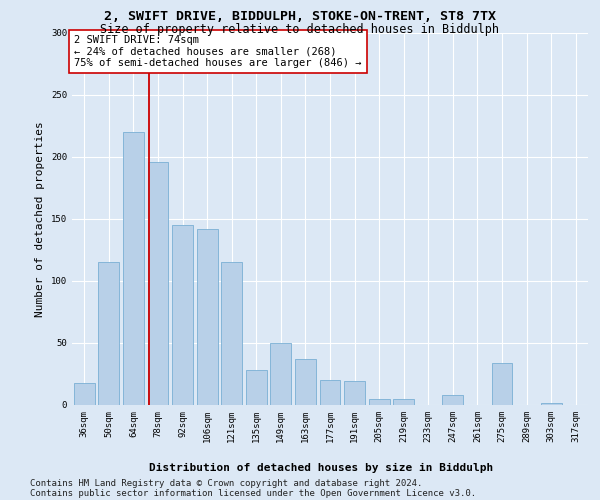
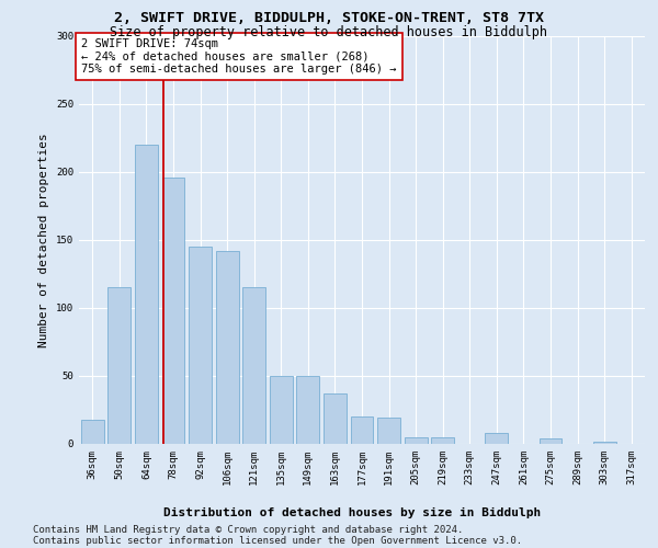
135sqm: 28 -> 50
275sqm: 34 -> 4
